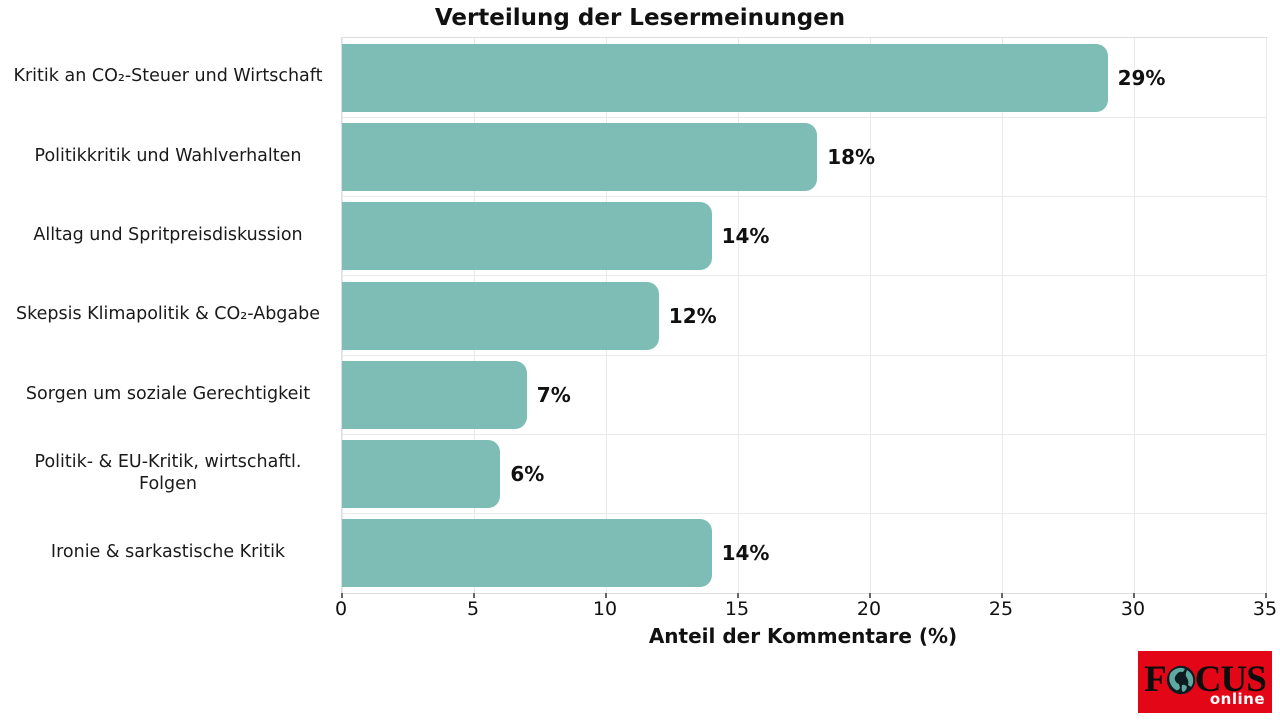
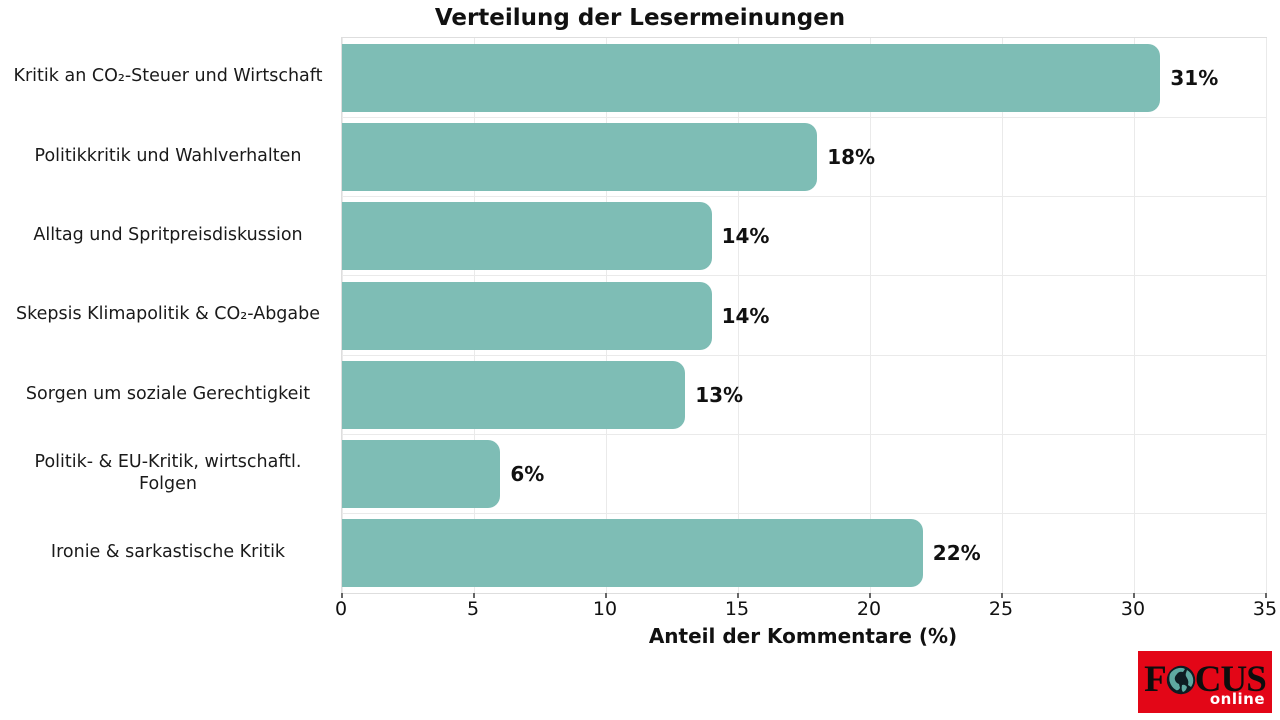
Kritik an CO₂-Steuer und Wirtschaft: 29% -> 31%
Skepsis Klimapolitik & CO₂-Abgabe: 12% -> 14%
Sorgen um soziale Gerechtigkeit: 7% -> 13%
Ironie & sarkastische Kritik: 14% -> 22%
